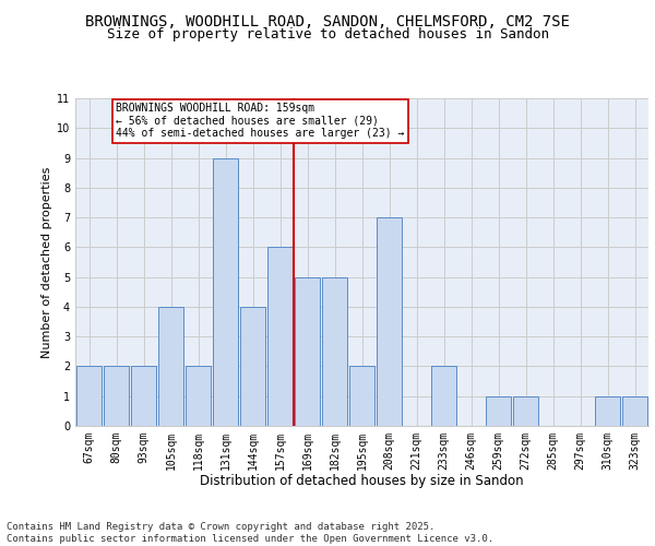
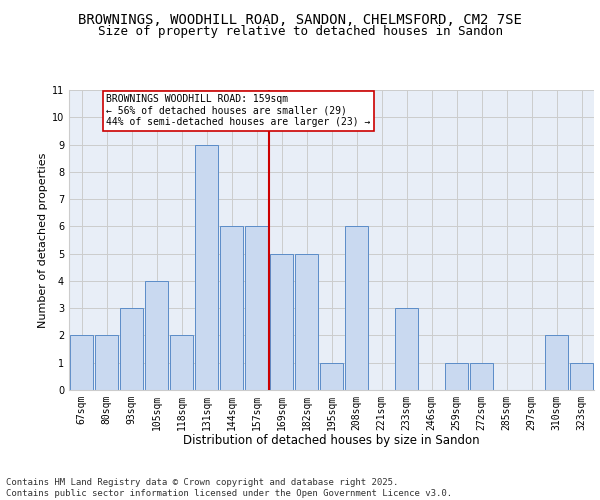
93sqm: 2 -> 3
144sqm: 4 -> 6
195sqm: 2 -> 1
208sqm: 7 -> 6
233sqm: 2 -> 3
310sqm: 1 -> 2
